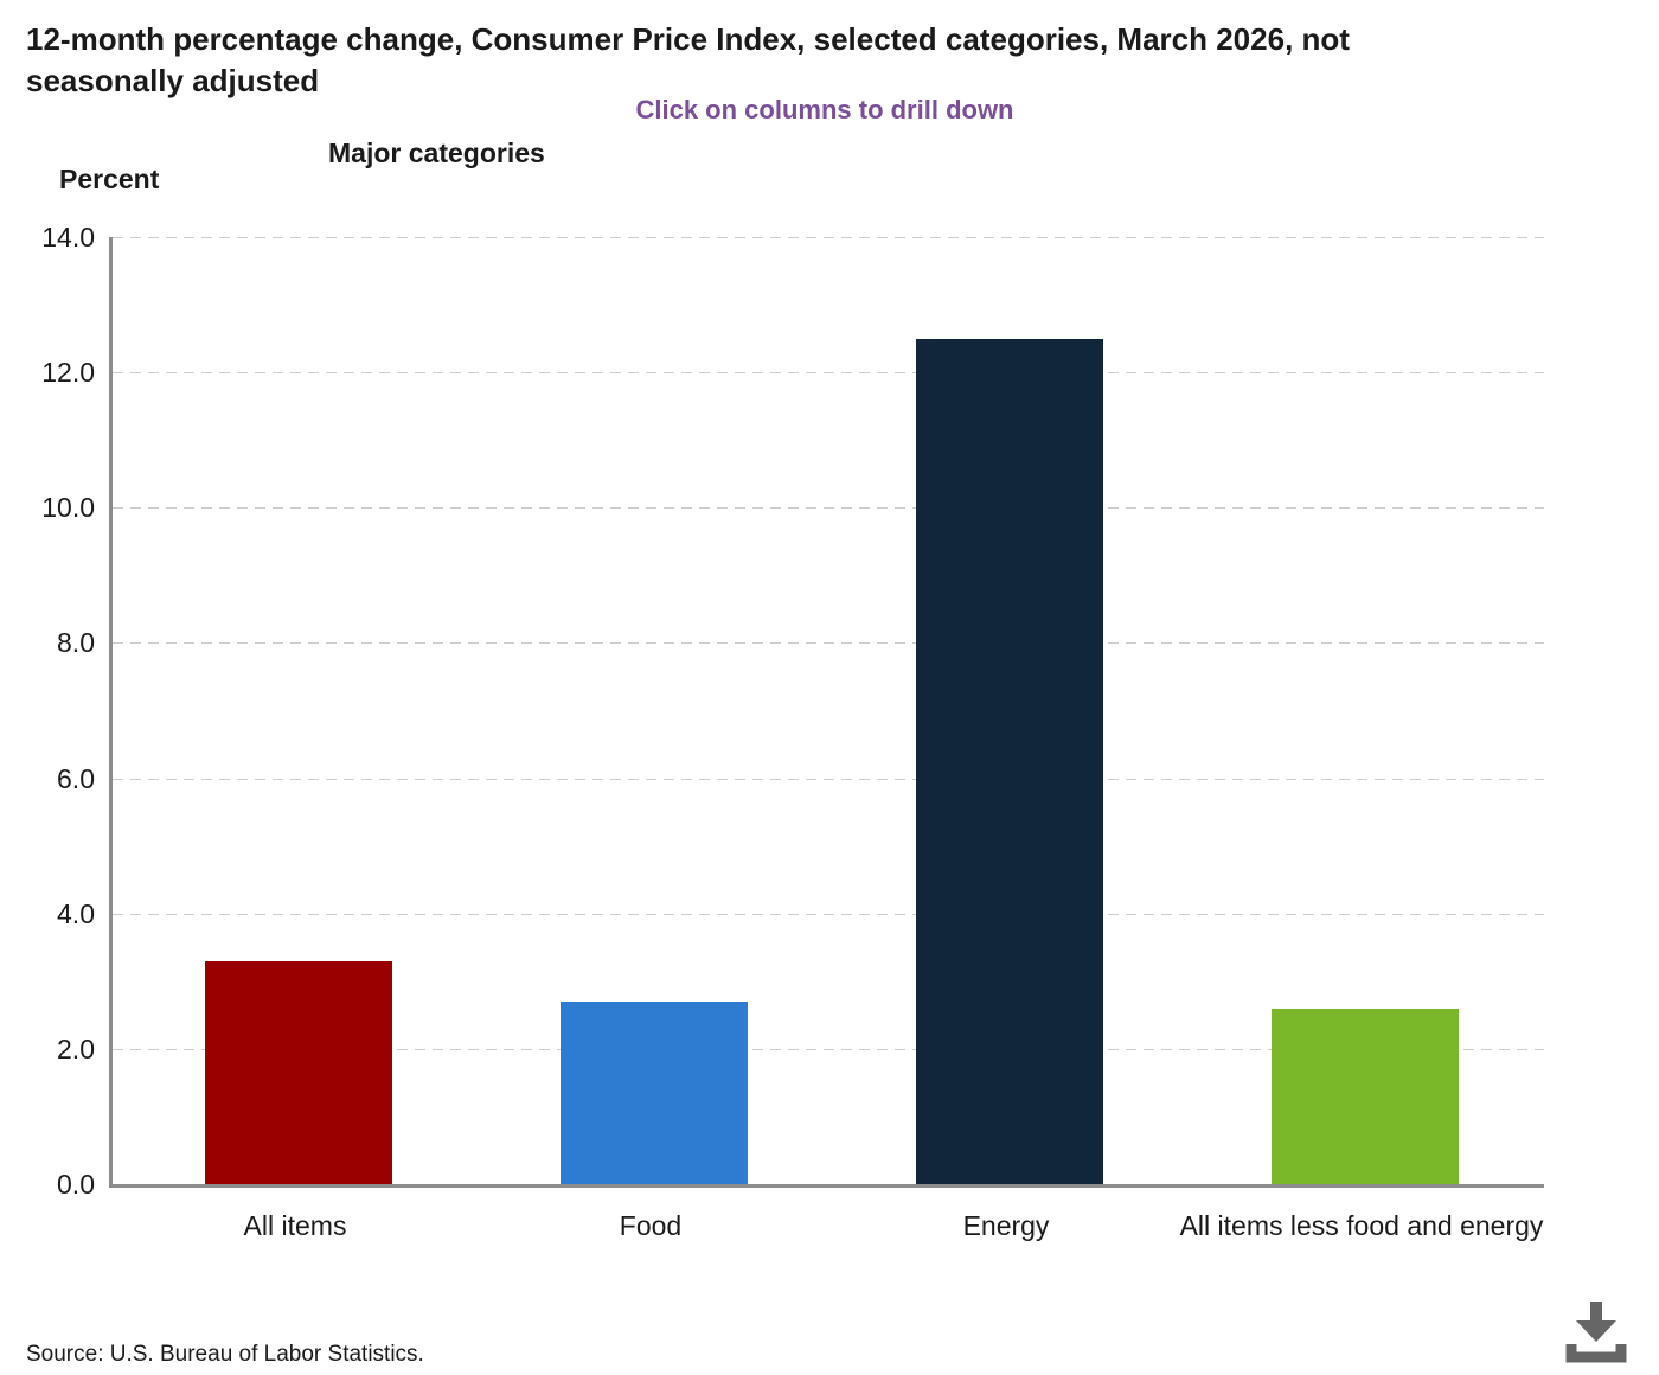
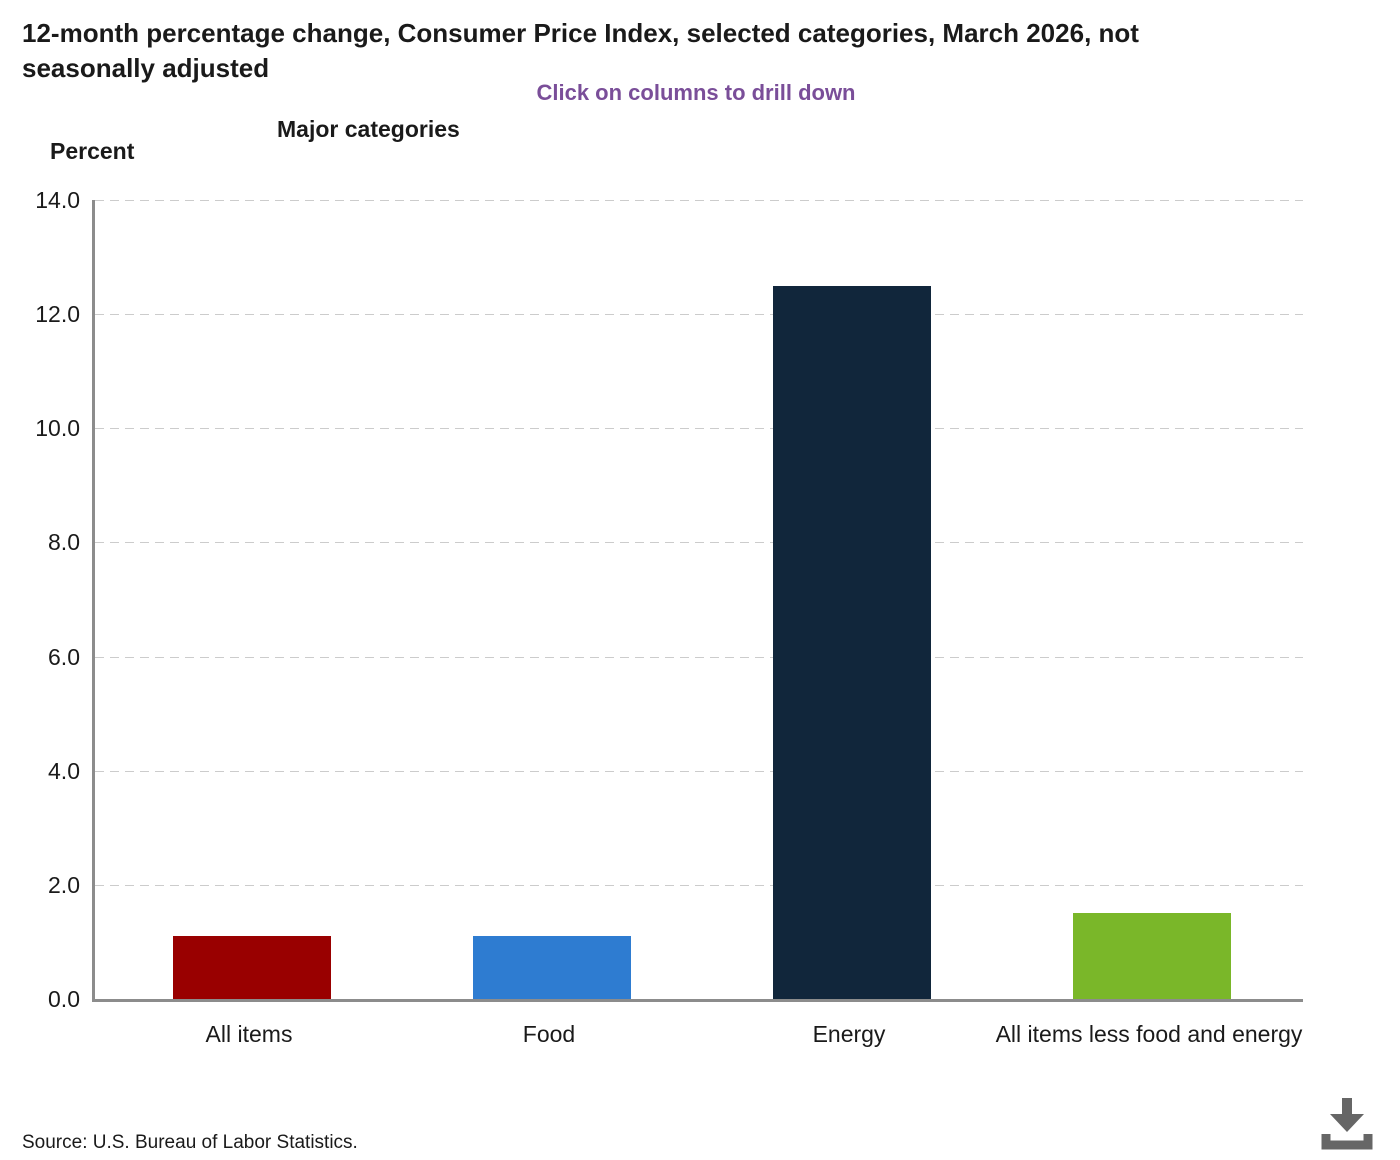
All items: 3.3 -> 1.1
Food: 2.7 -> 1.1
All items less food and energy: 2.6 -> 1.5
